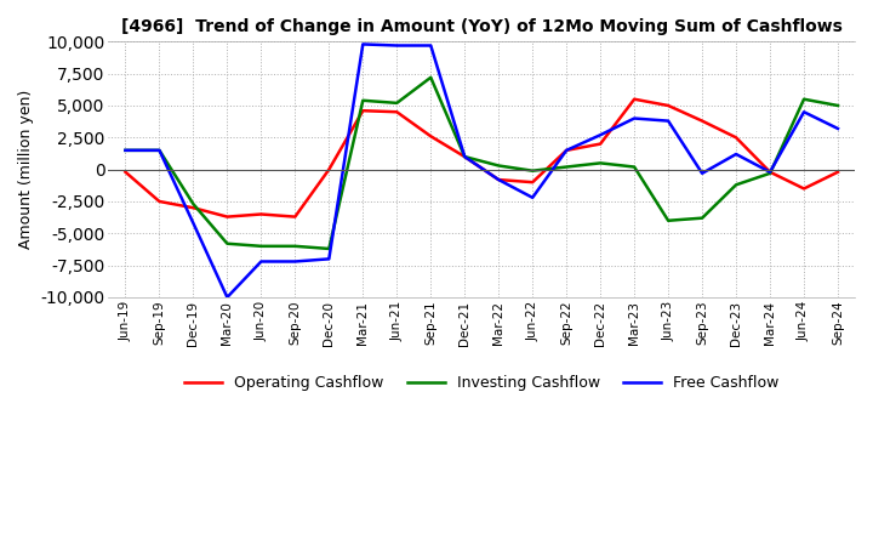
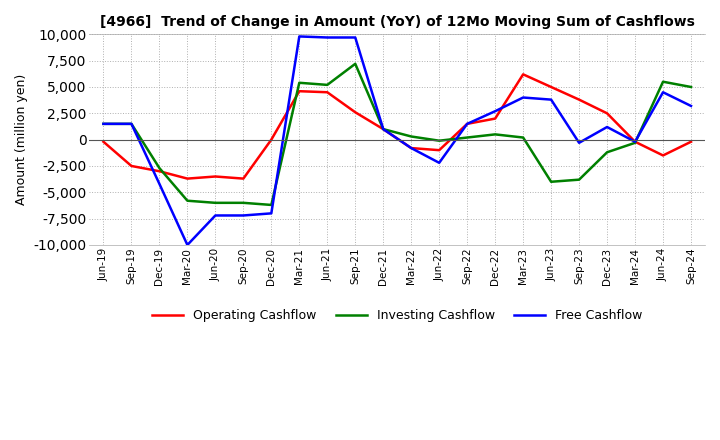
Operating Cashflow/Mar-23: 5,500 -> 6,200
